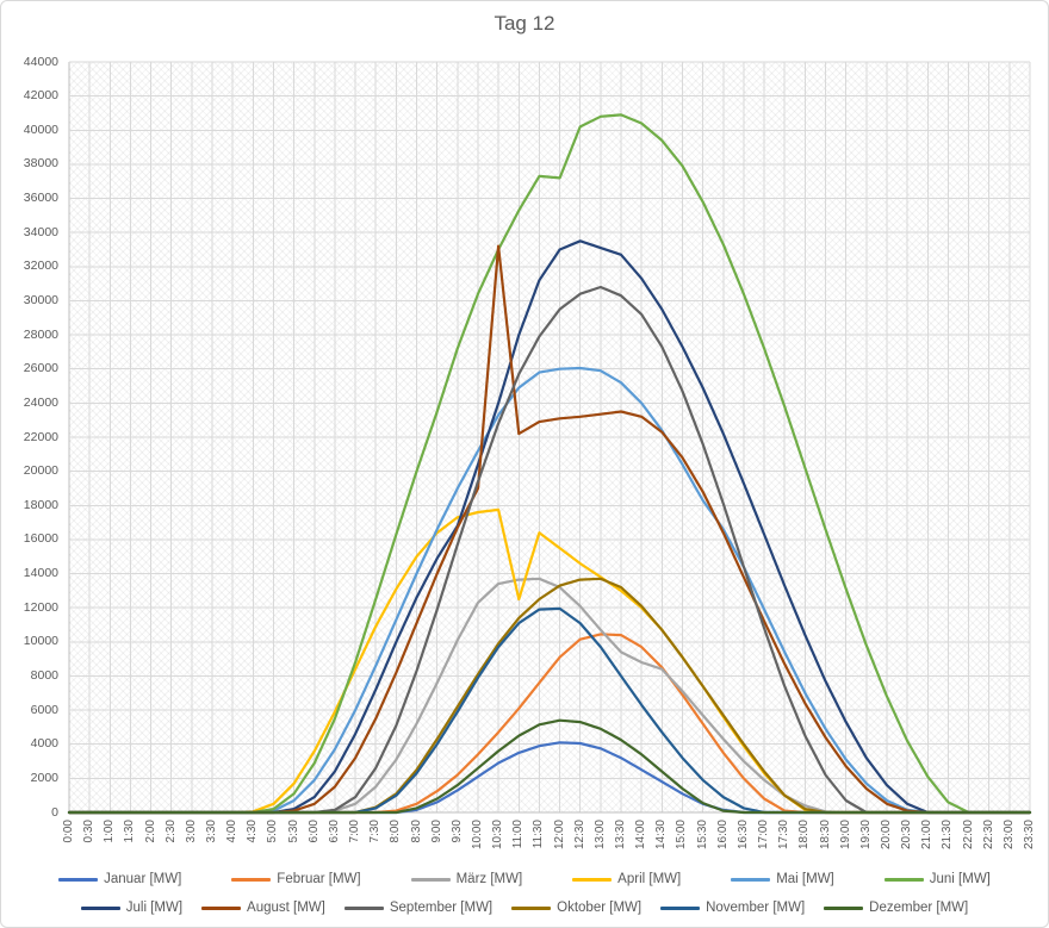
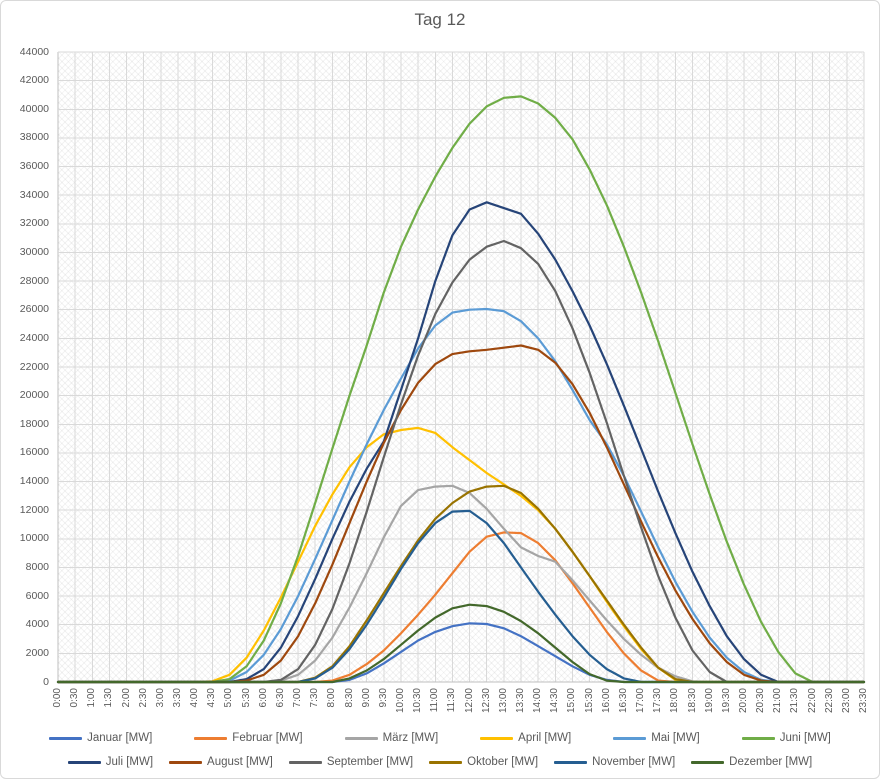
August [MW]/10:30: 33200 -> 20900
April [MW]/11:00: 12500 -> 17400
Juni [MW]/12:00: 37200 -> 39000
